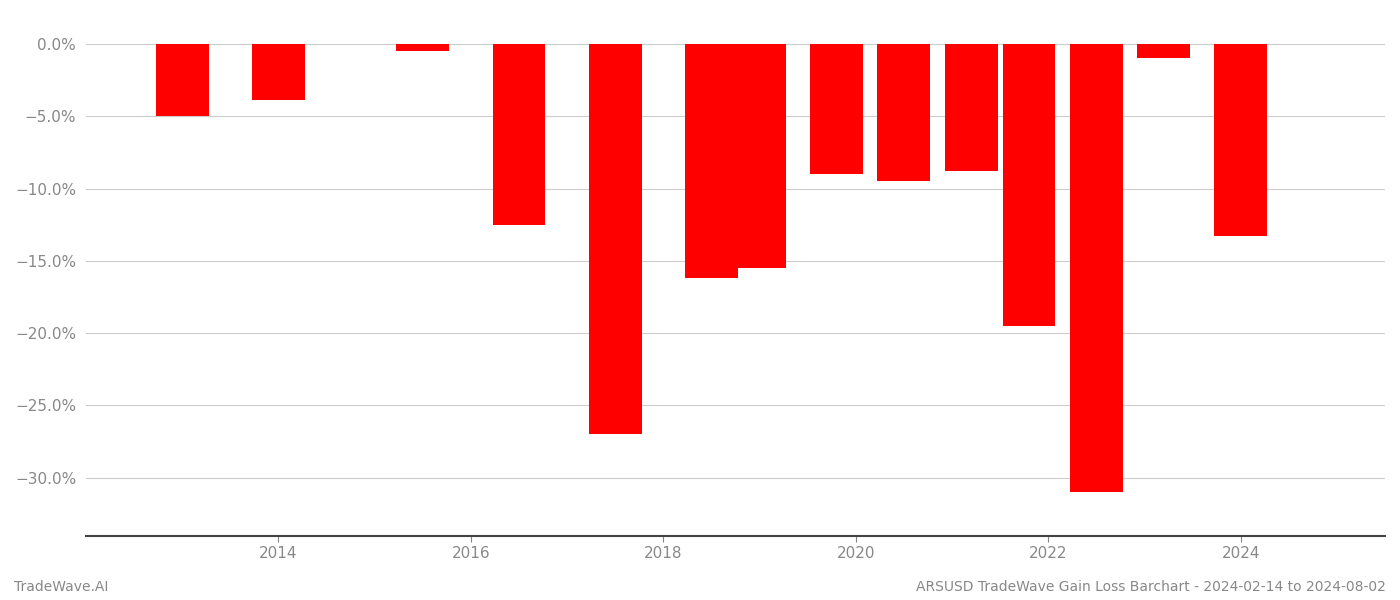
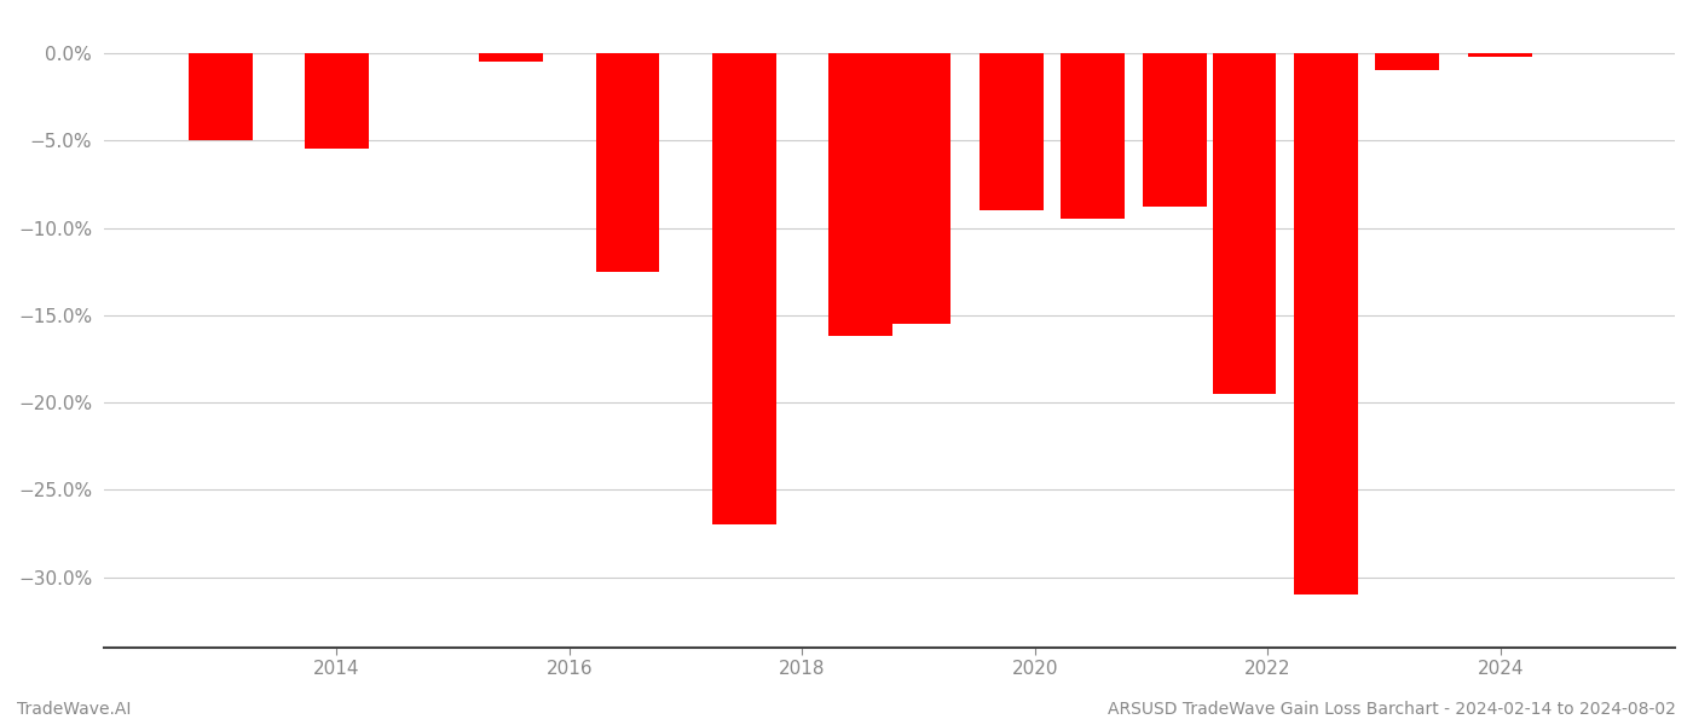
2014: -3.9% -> -5.5%
2024: -13.3% -> -0.2%
